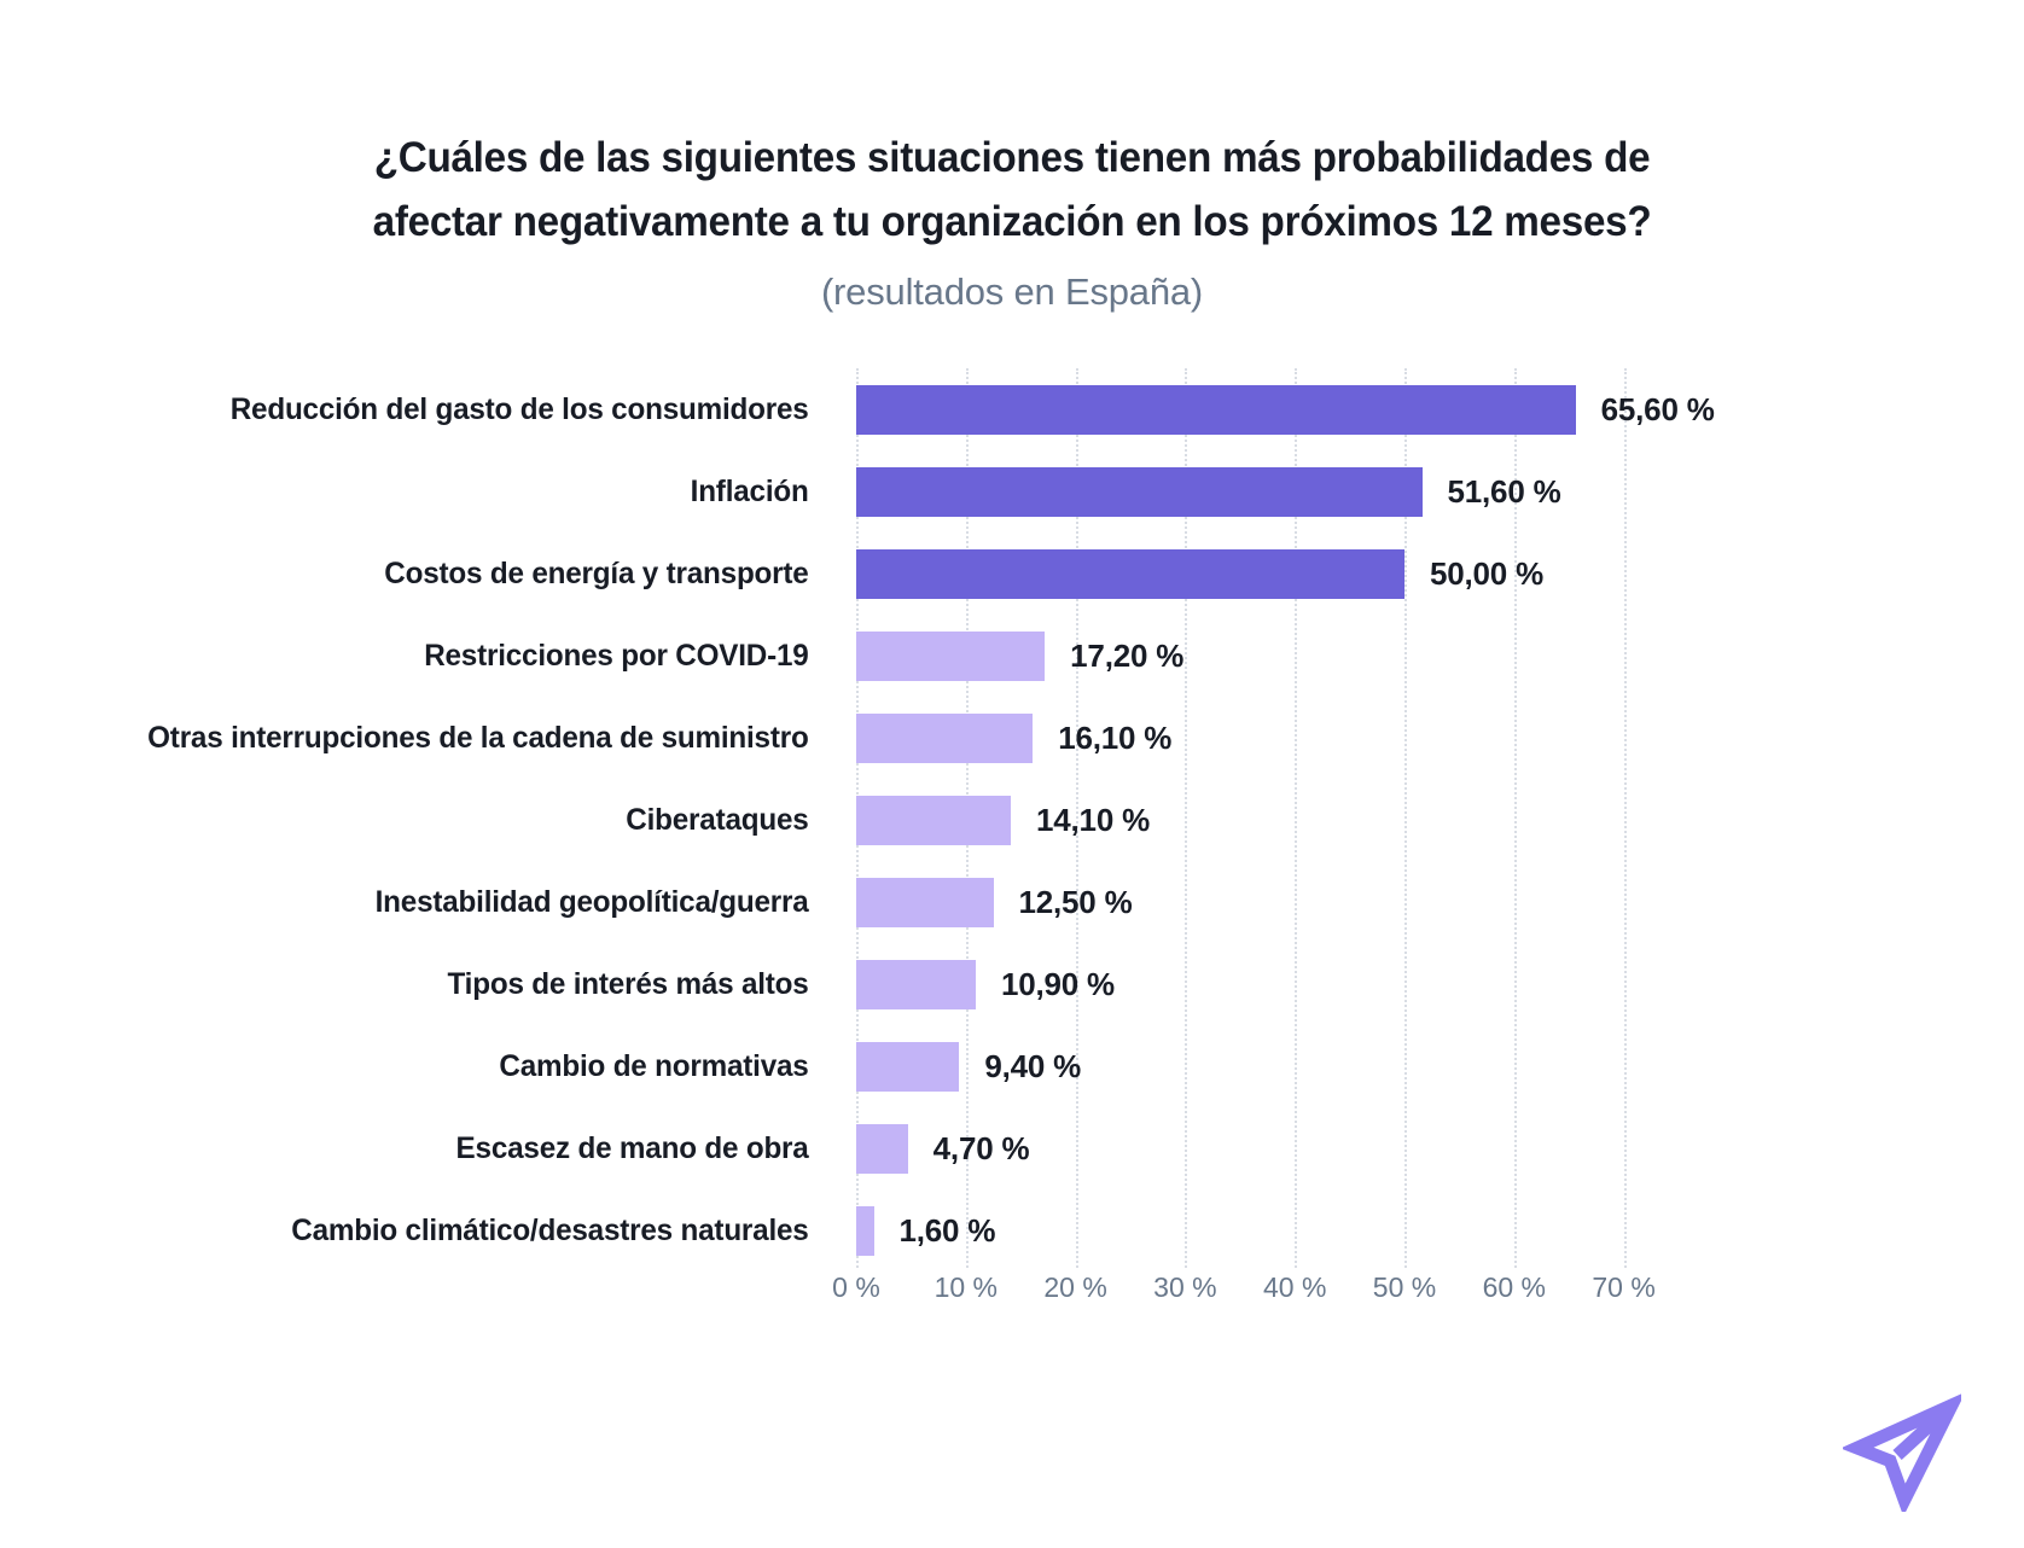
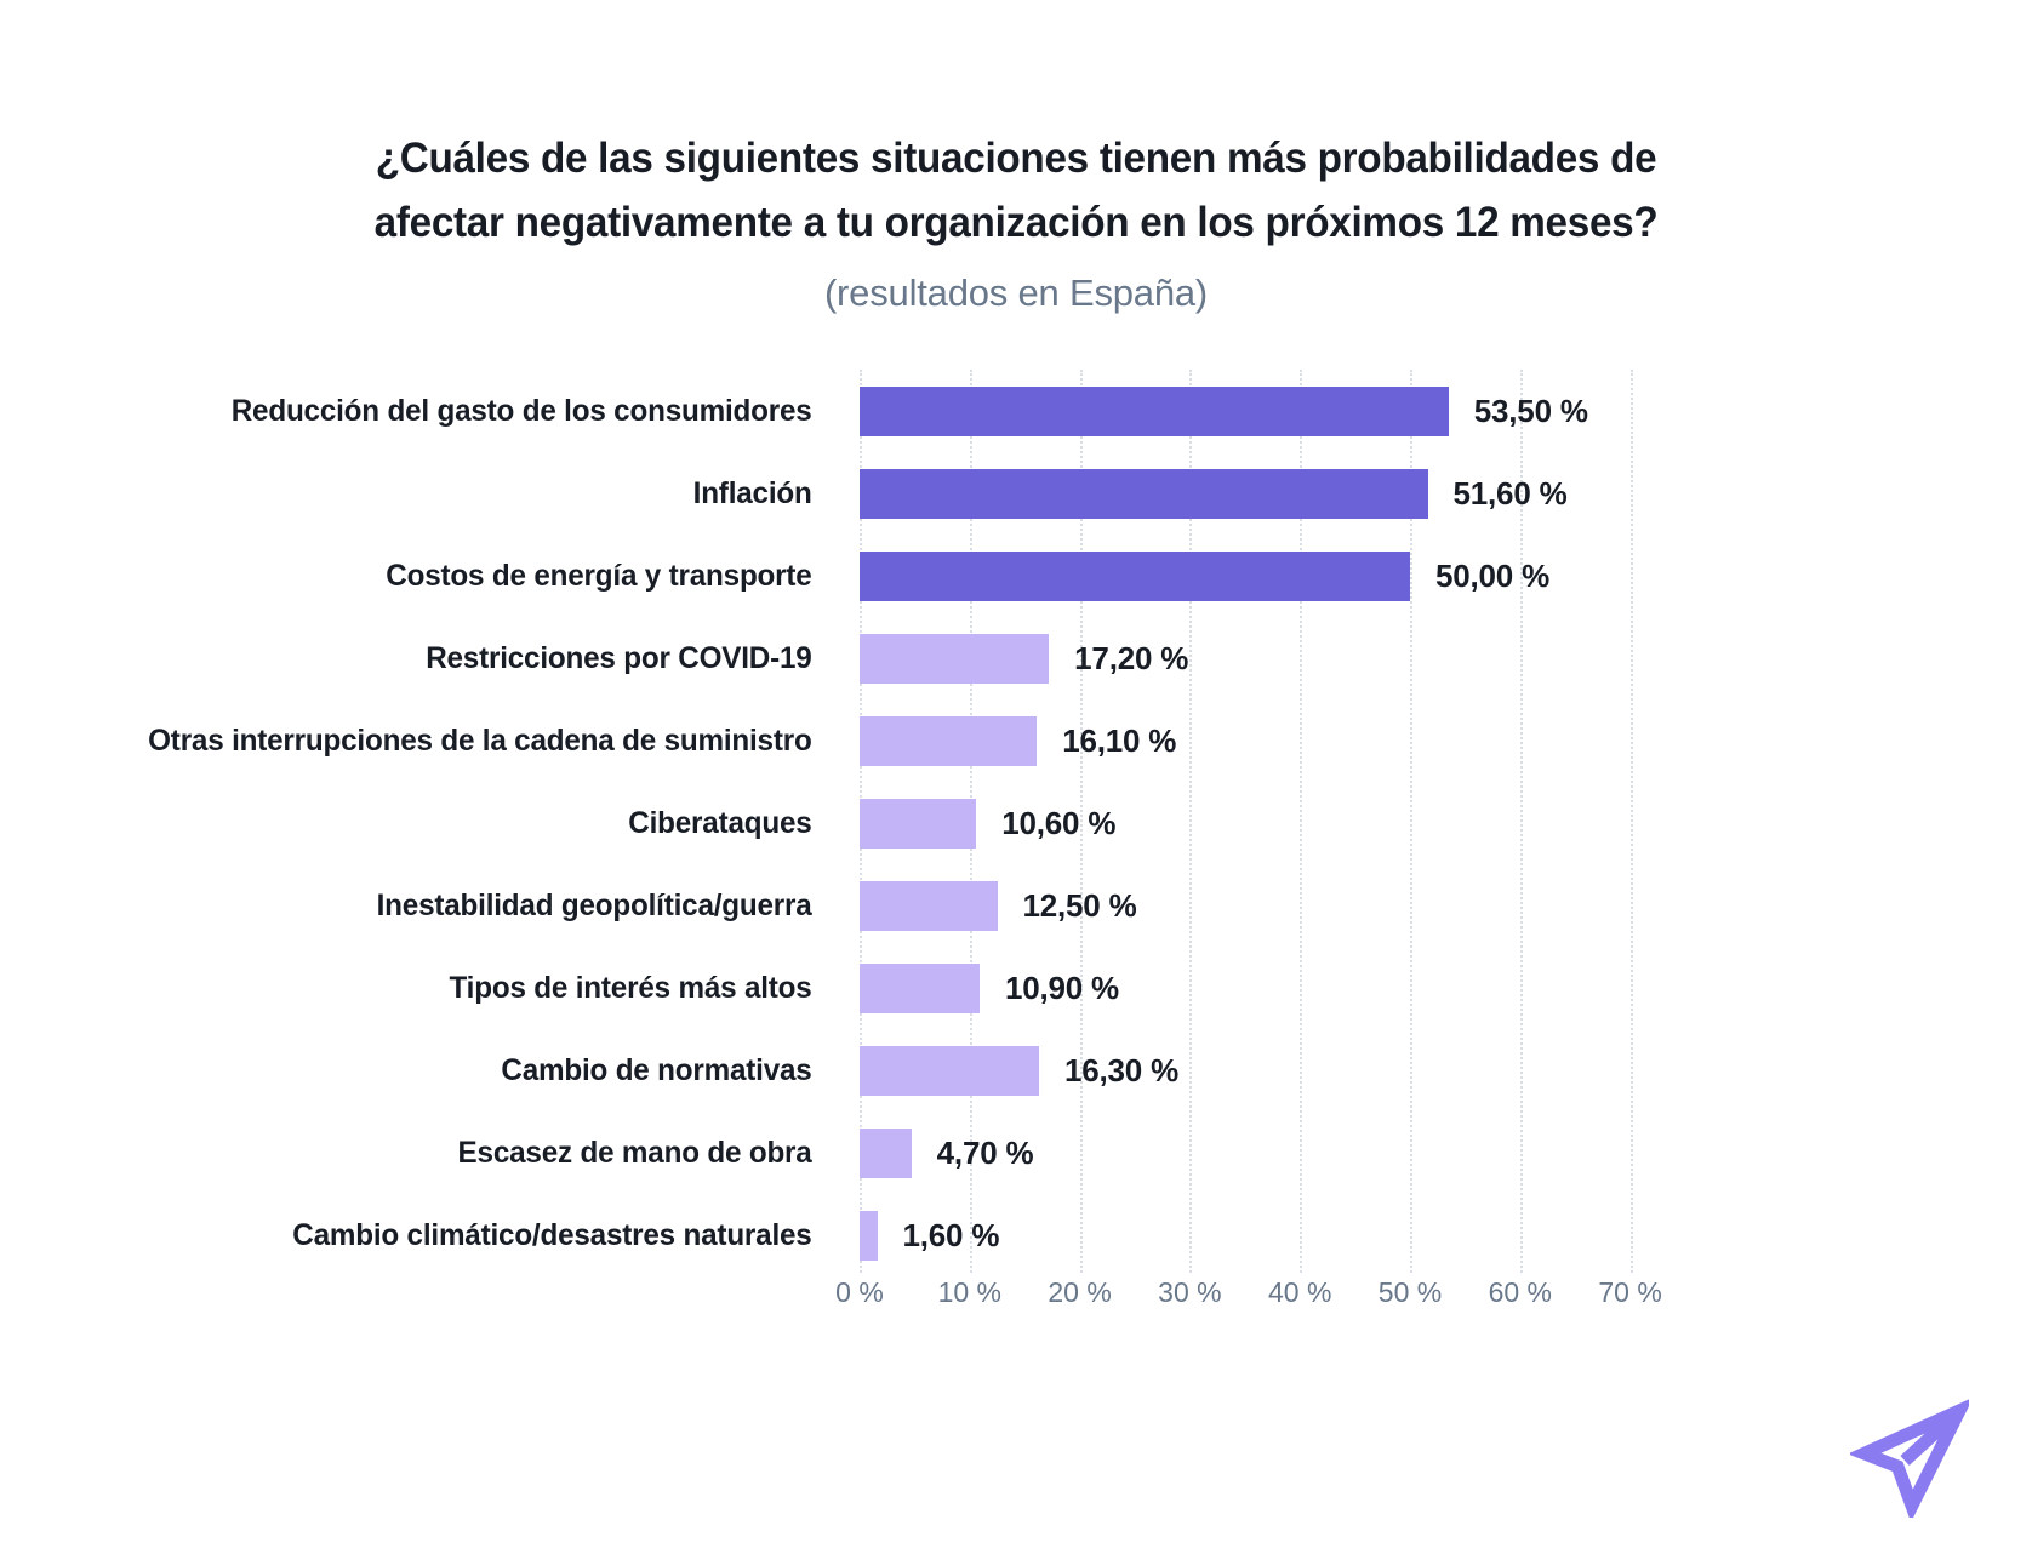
Reducción del gasto de los consumidores: 65,60 -> 53,50
Ciberataques: 14,10 -> 10,60
Cambio de normativas: 9,40 -> 16,30
